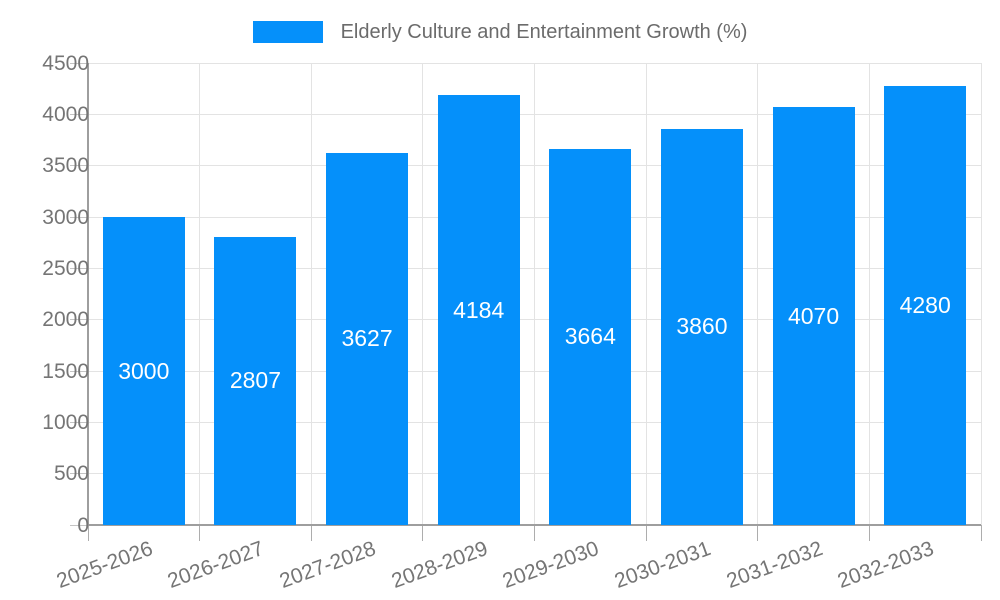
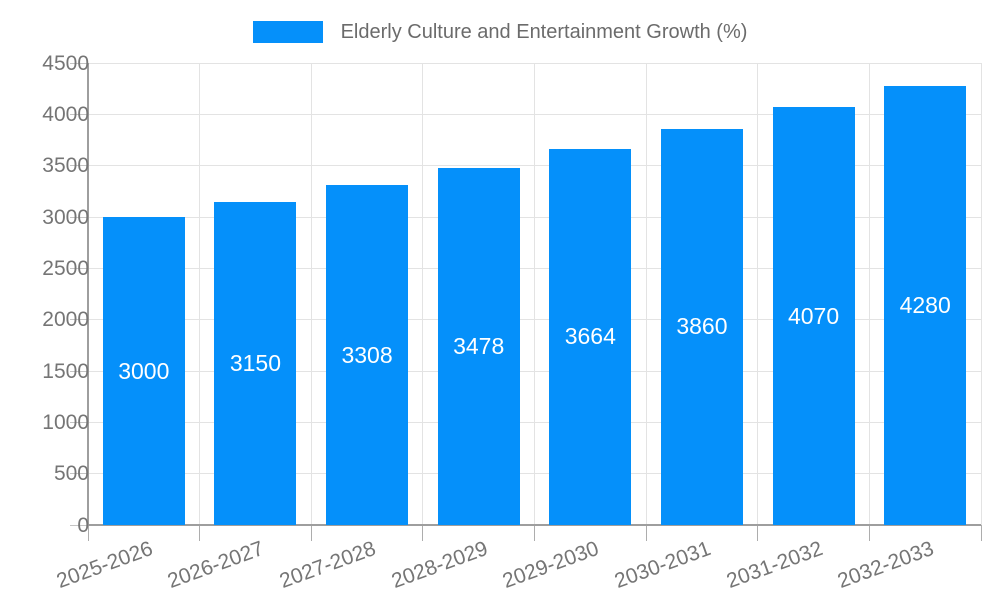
2026-2027: 2807 -> 3150
2027-2028: 3627 -> 3308
2028-2029: 4184 -> 3478
